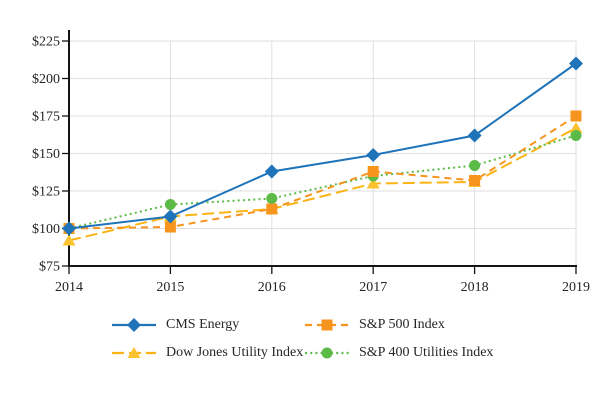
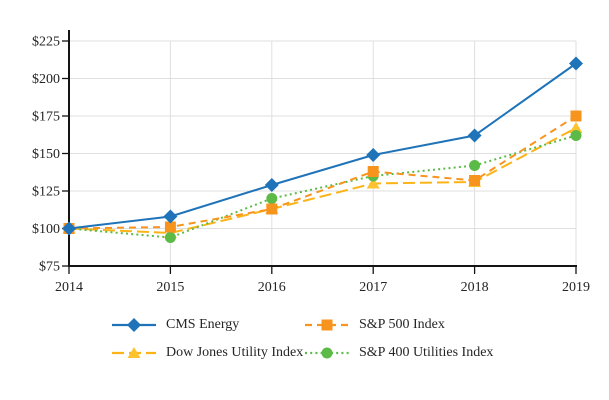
Dow Jones Utility Index/2014: $92 -> $100
Dow Jones Utility Index/2015: $108 -> $97
S&P 400 Utilities Index/2015: $116 -> $94
CMS Energy/2016: $138 -> $129
